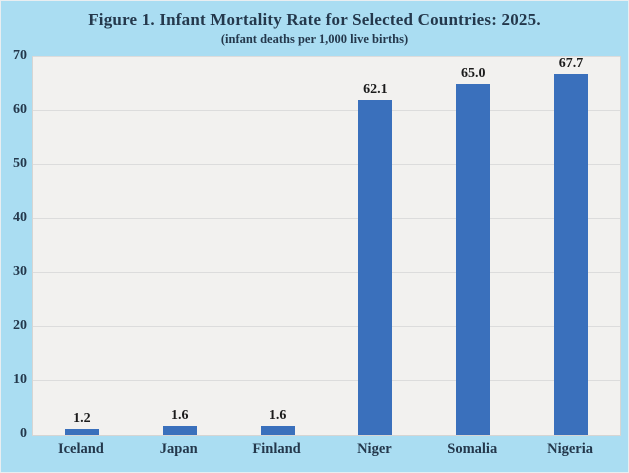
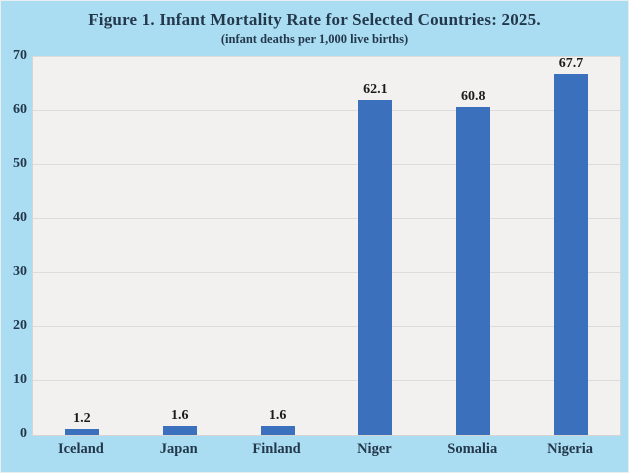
Somalia: 65.0 -> 60.8
